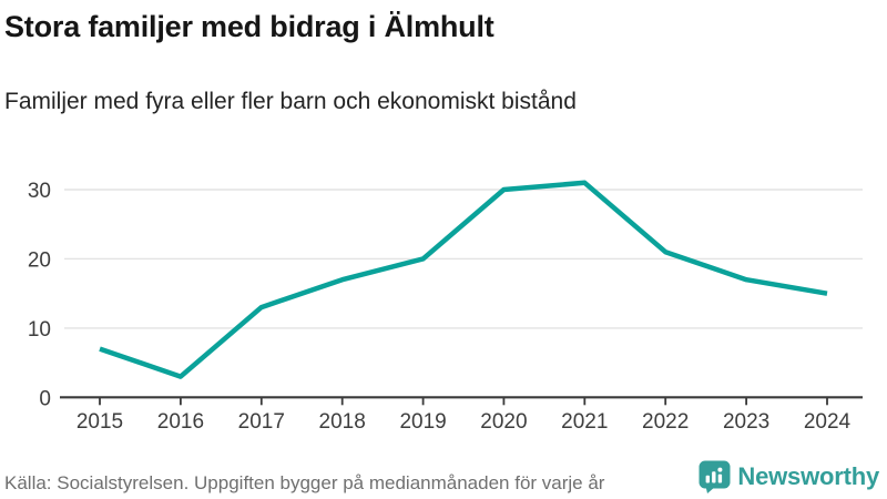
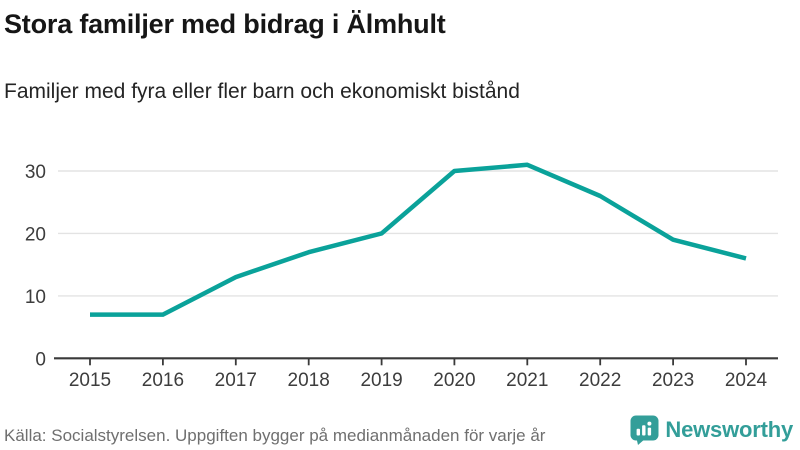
2016: 3 -> 7
2022: 21 -> 26
2023: 17 -> 19
2024: 15 -> 16
